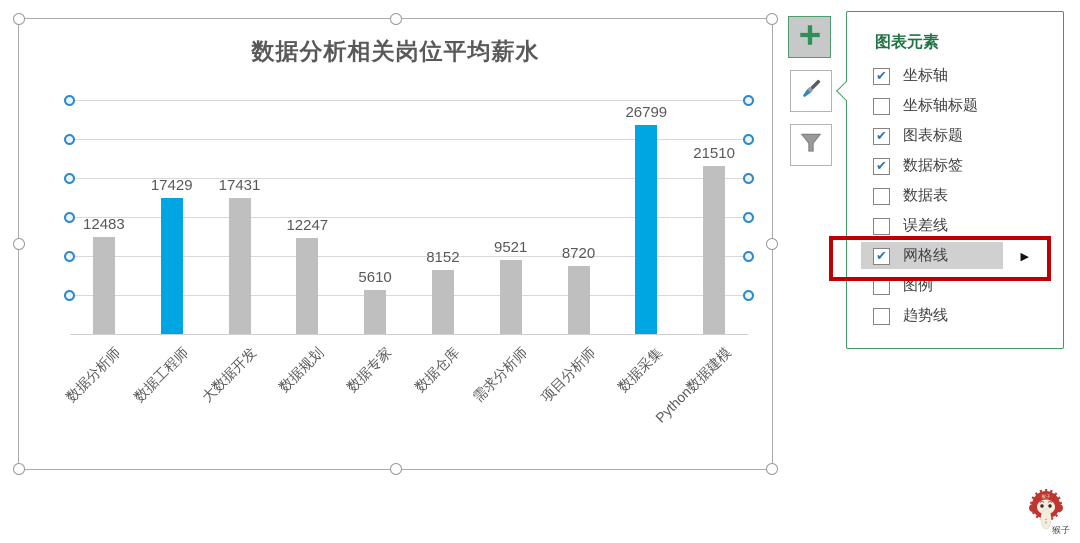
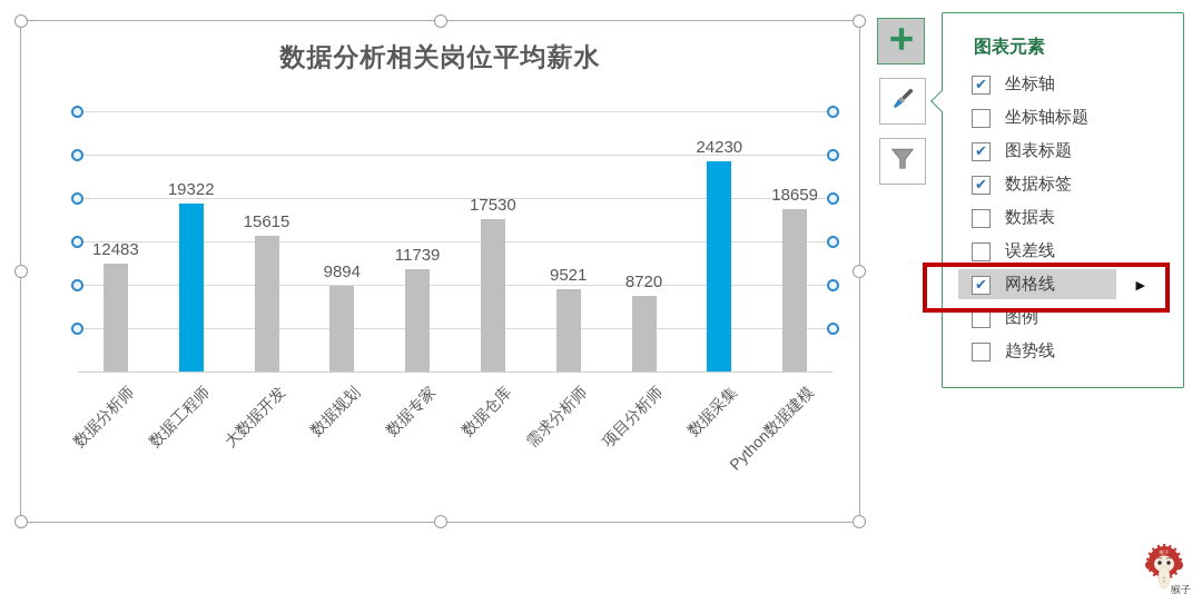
数据工程师: 17429 -> 19322
大数据开发: 17431 -> 15615
数据规划: 12247 -> 9894
数据专家: 5610 -> 11739
数据仓库: 8152 -> 17530
数据采集: 26799 -> 24230
Python数据建模: 21510 -> 18659
